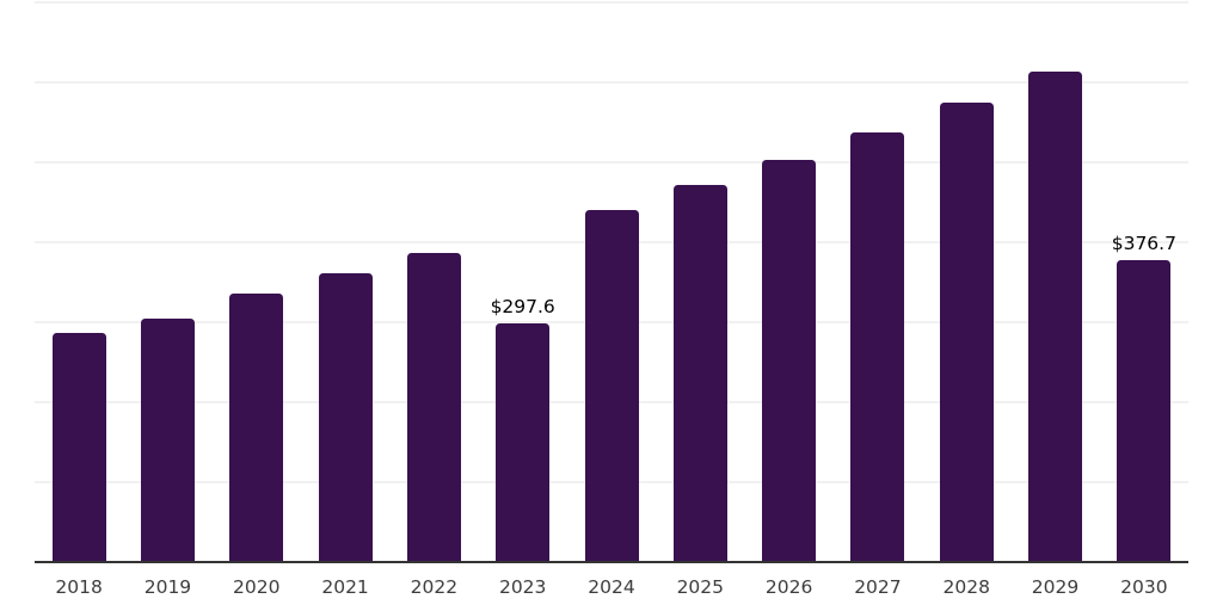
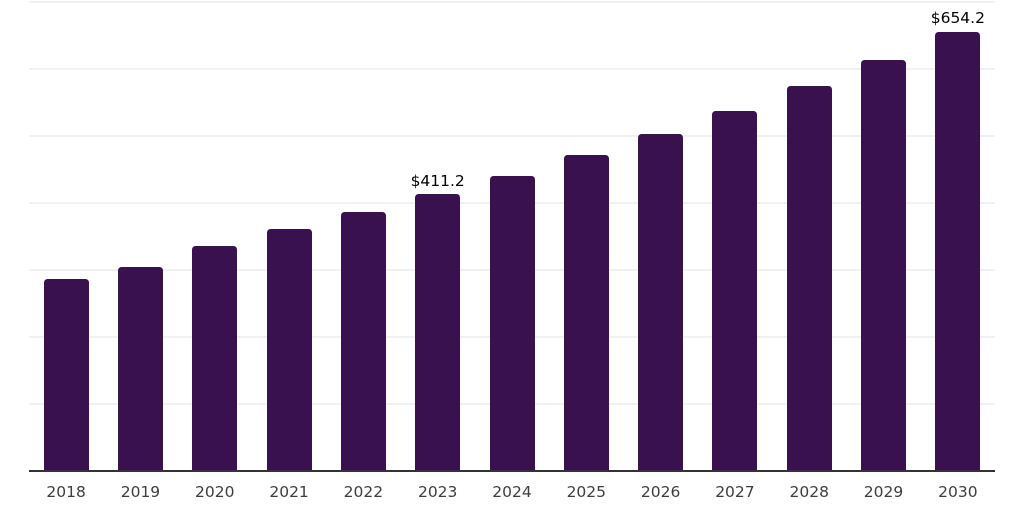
2023: $297.6 -> $411.2
2030: $376.7 -> $654.2
